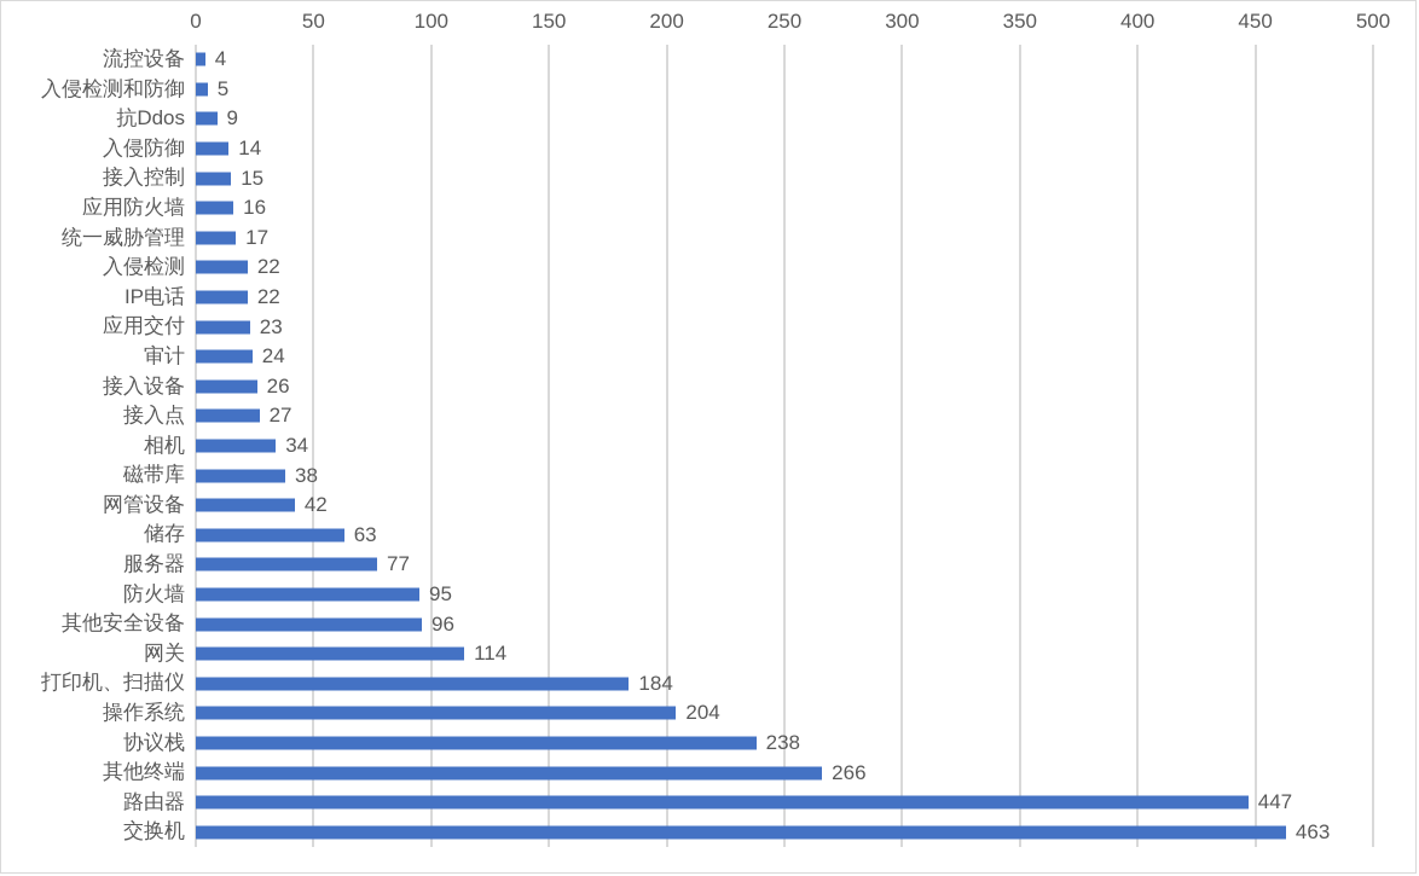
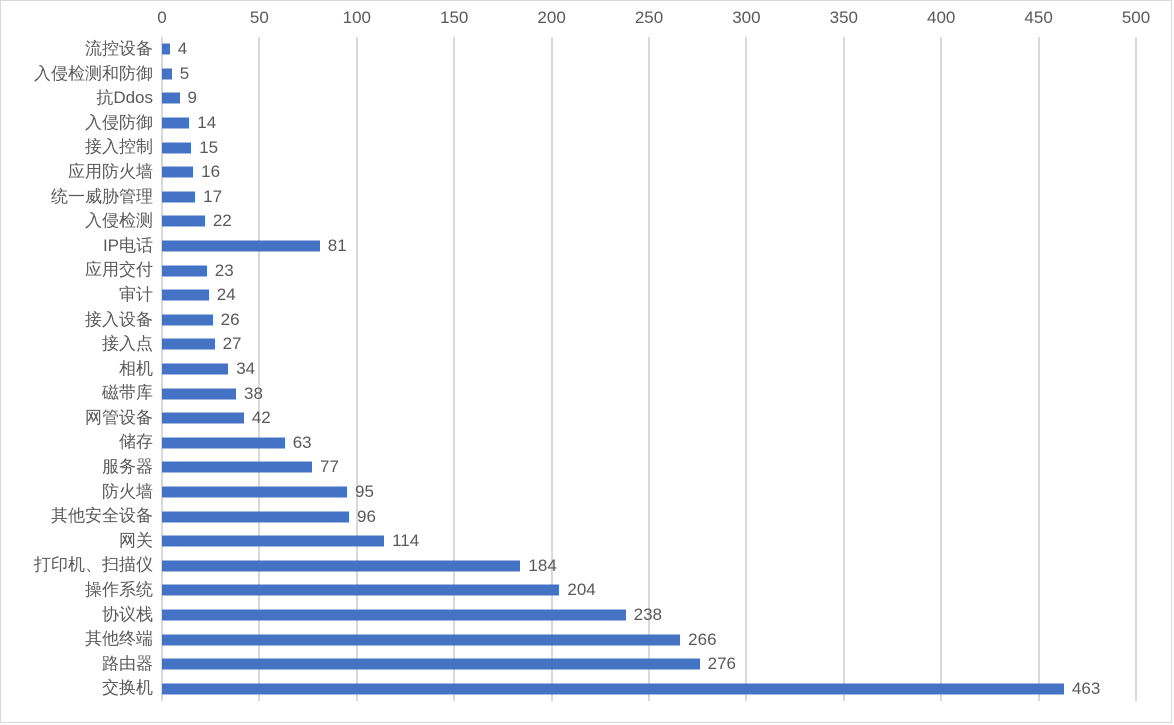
IP电话: 22 -> 81
路由器: 447 -> 276
